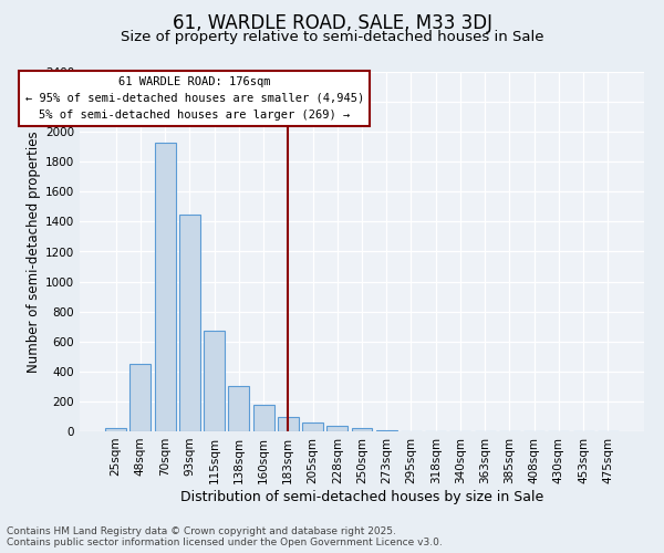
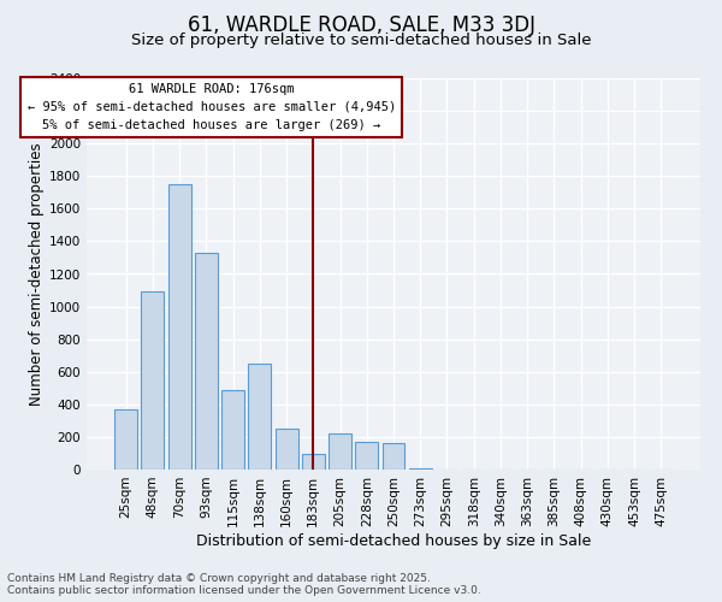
25sqm: 20 -> 370
48sqm: 450 -> 1090
70sqm: 1930 -> 1750
93sqm: 1450 -> 1330
115sqm: 670 -> 490
138sqm: 300 -> 650
160sqm: 180 -> 250
205sqm: 60 -> 220
228sqm: 40 -> 170
250sqm: 20 -> 160
